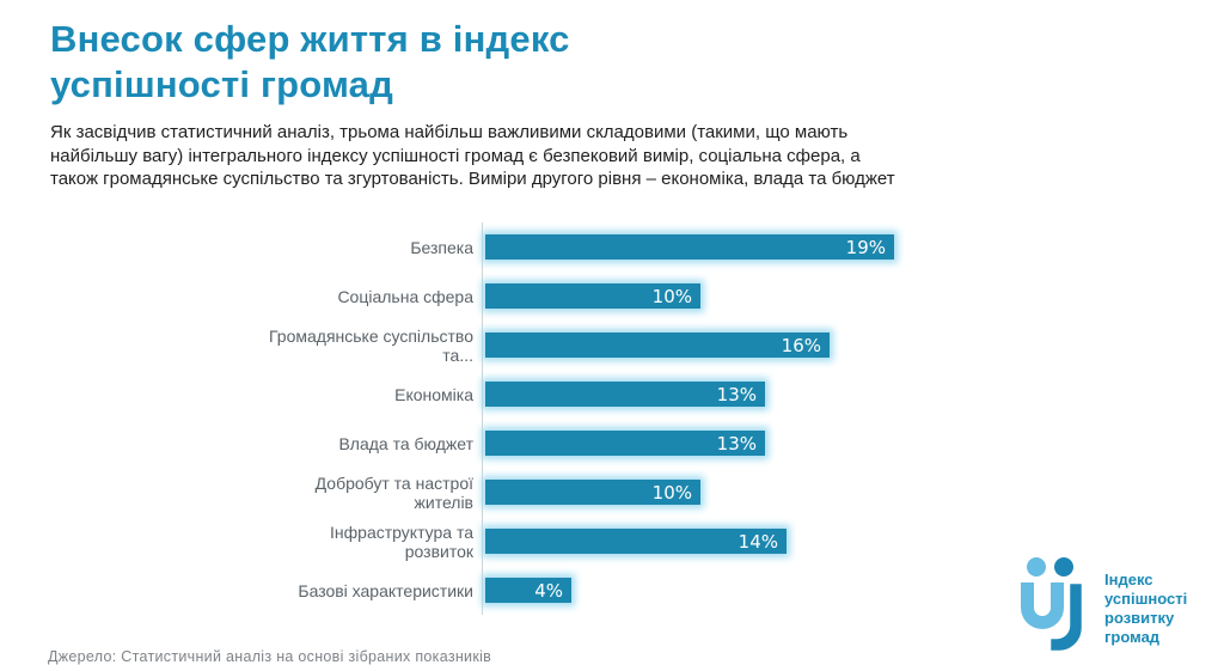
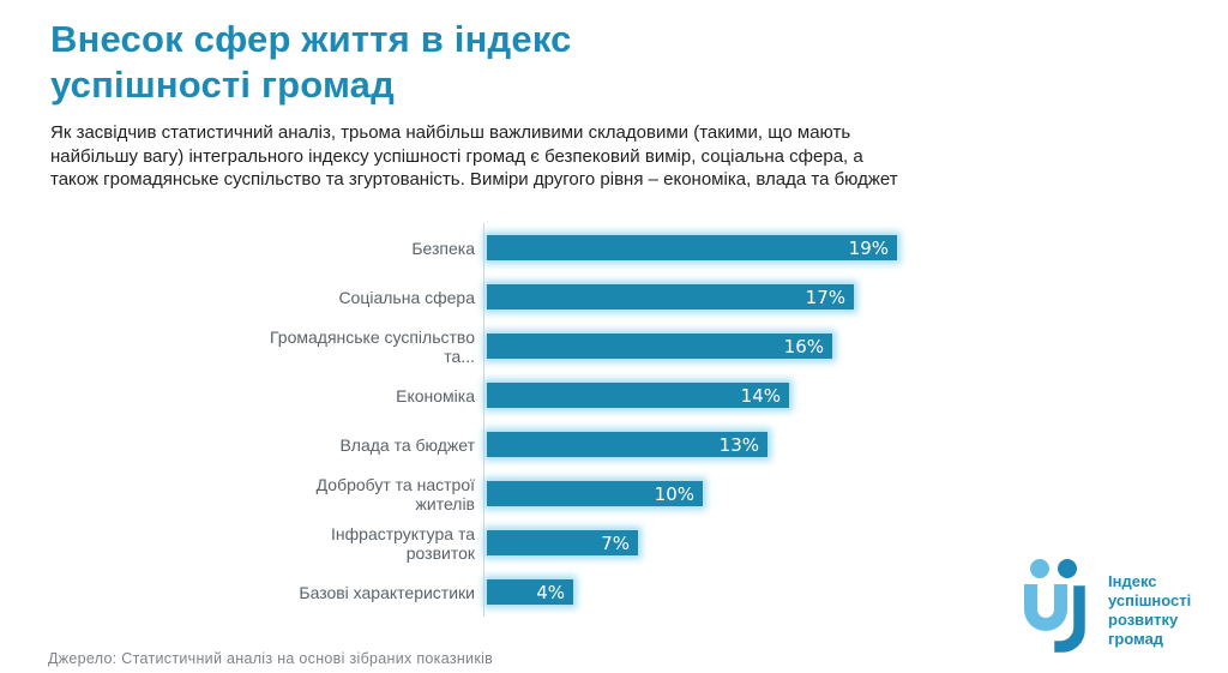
Соціальна сфера: 10% -> 17%
Економіка: 13% -> 14%
Інфраструктура та розвиток: 14% -> 7%
